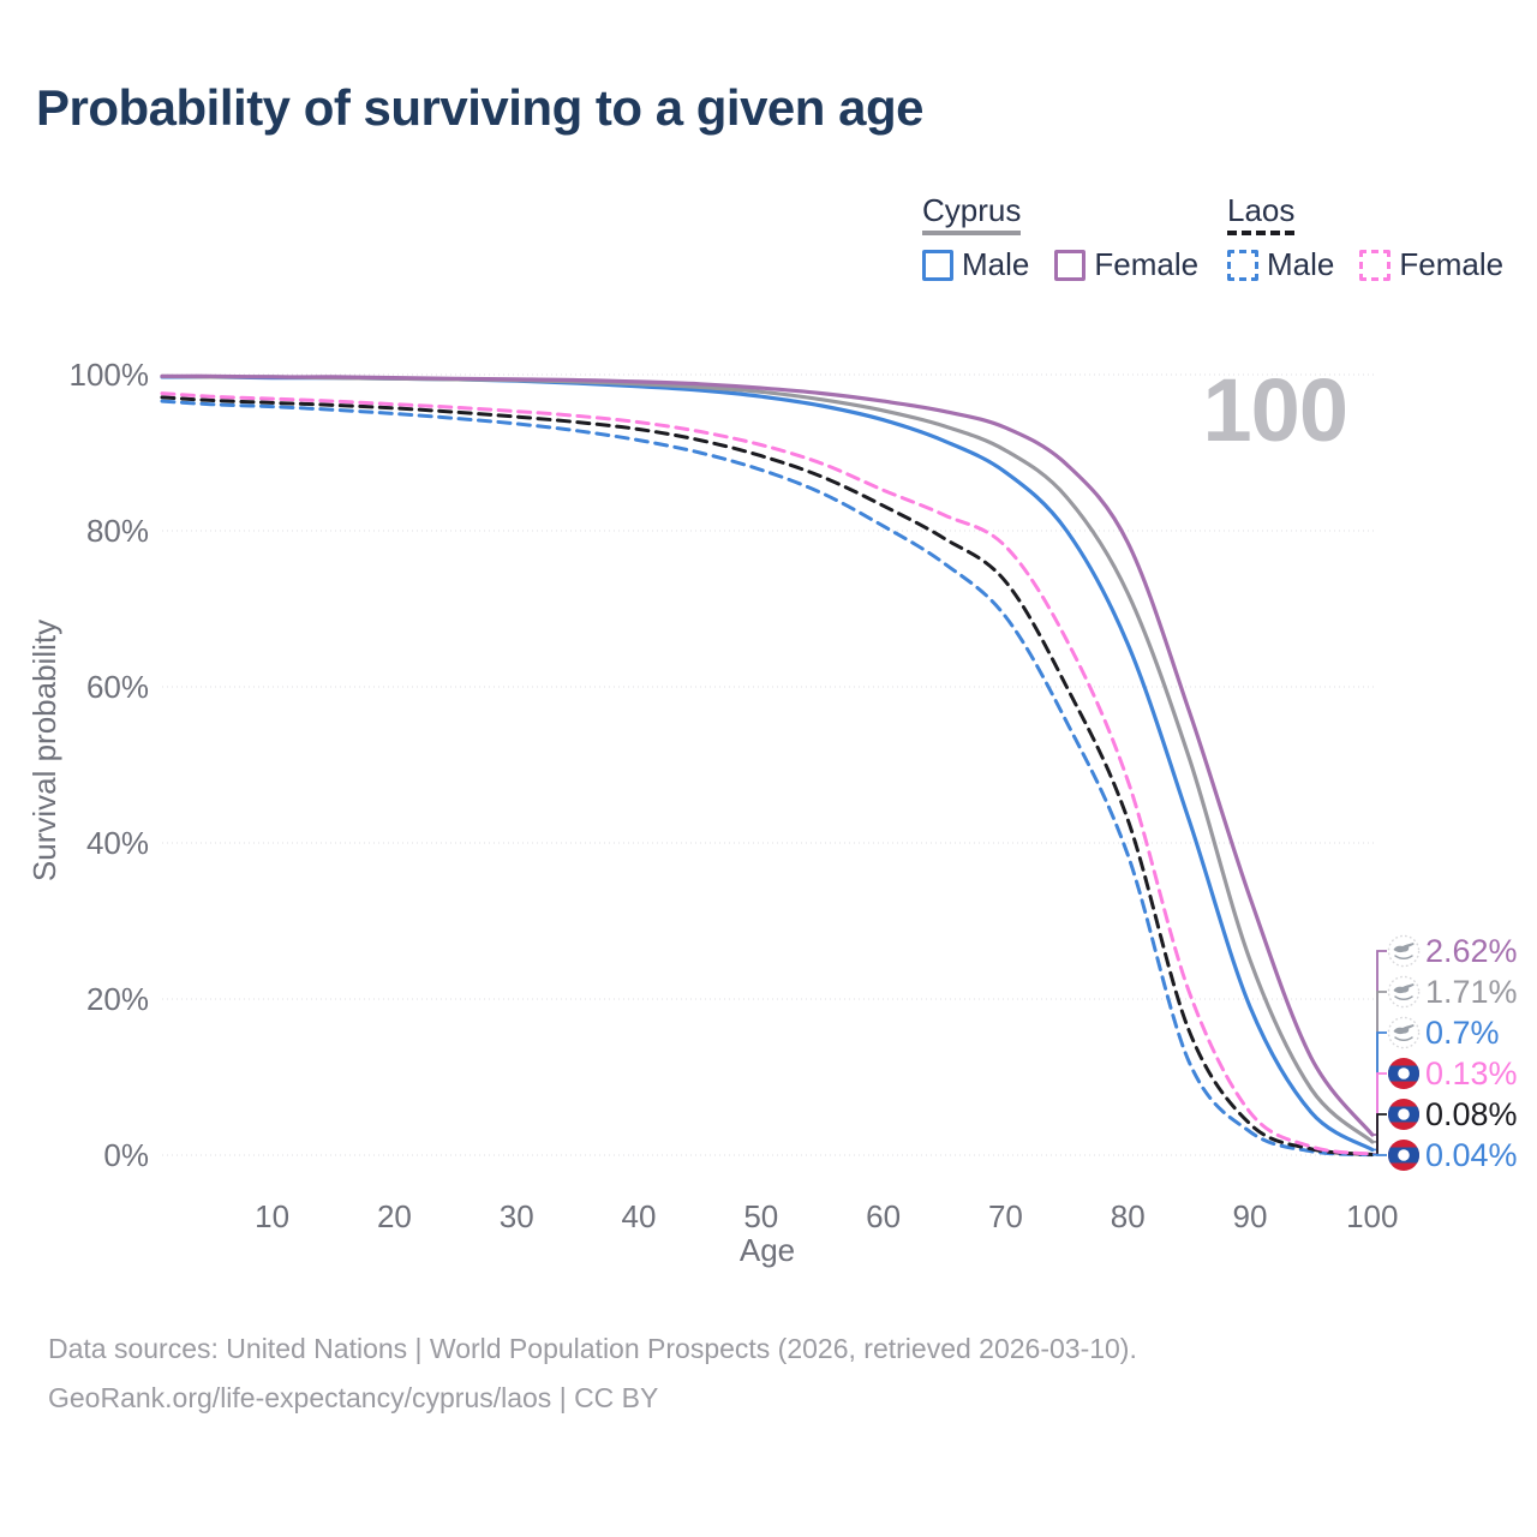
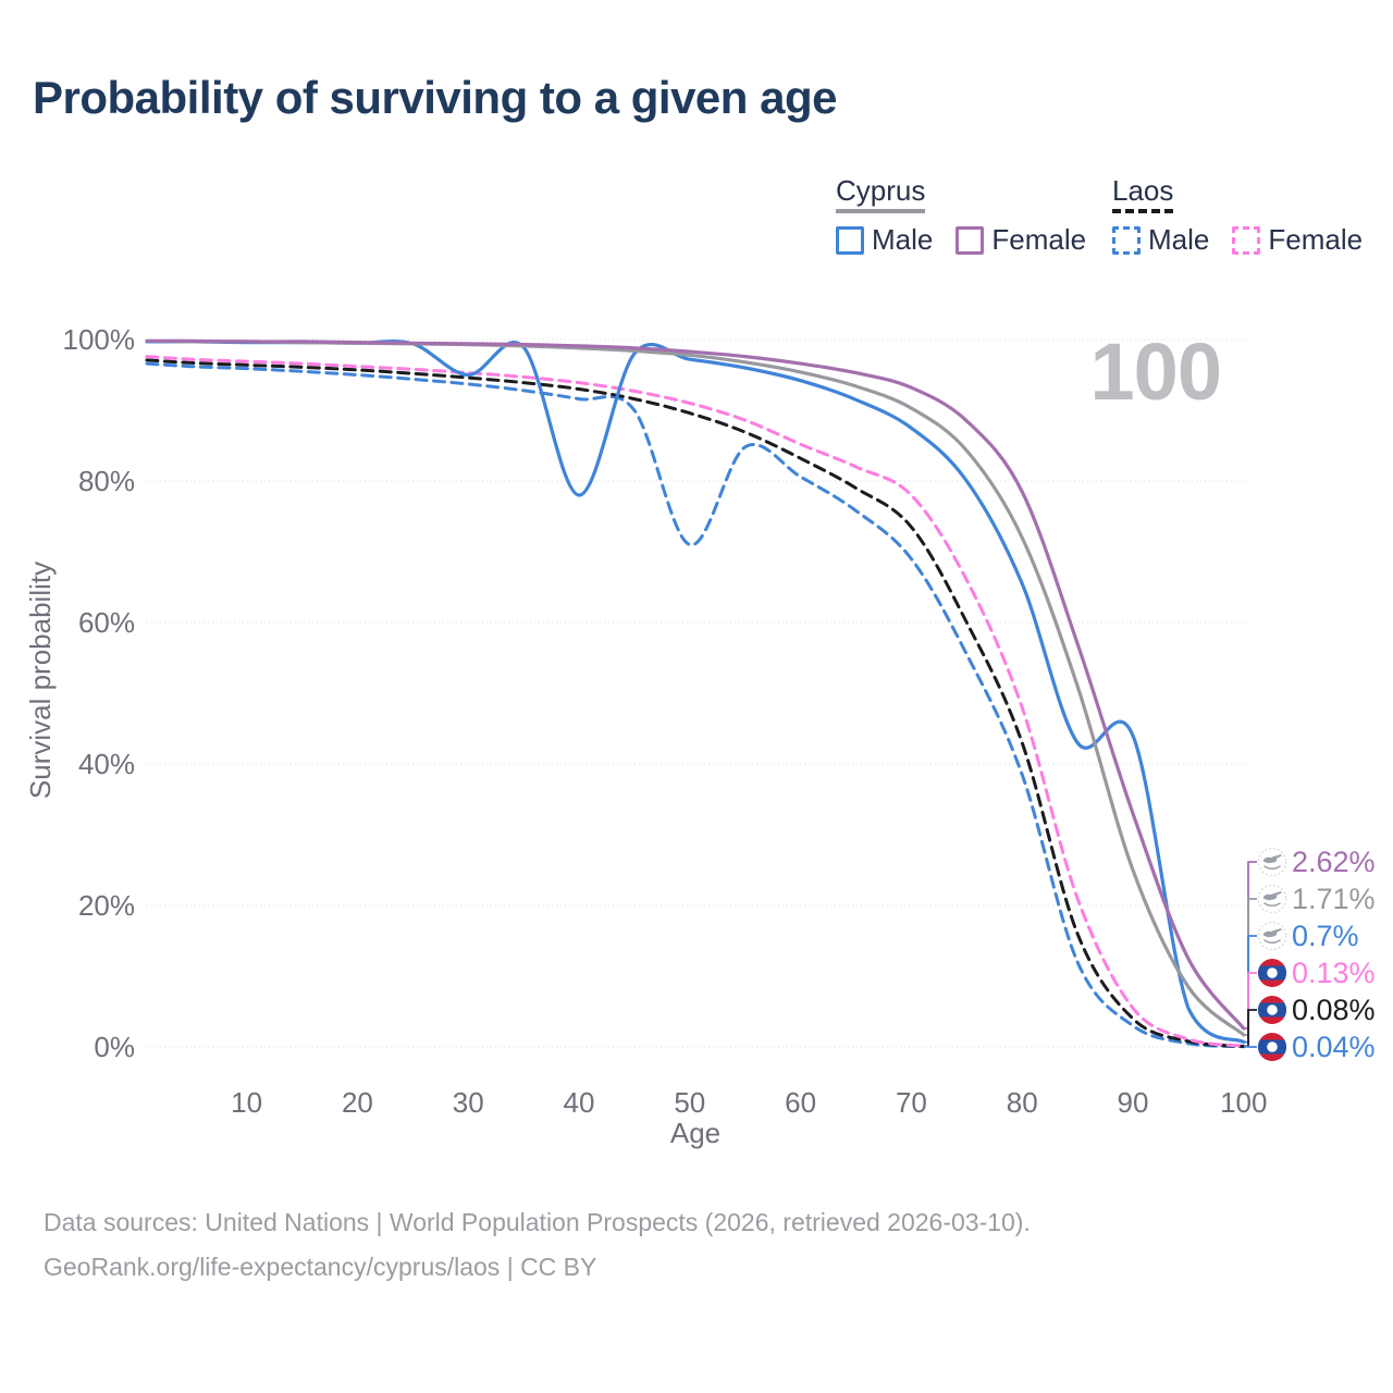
Cyprus Male/30: 99% -> 95%
Cyprus Male/40: 98% -> 78%
Laos Male/50: 88% -> 71%
Cyprus Male/90: 19% -> 44%
